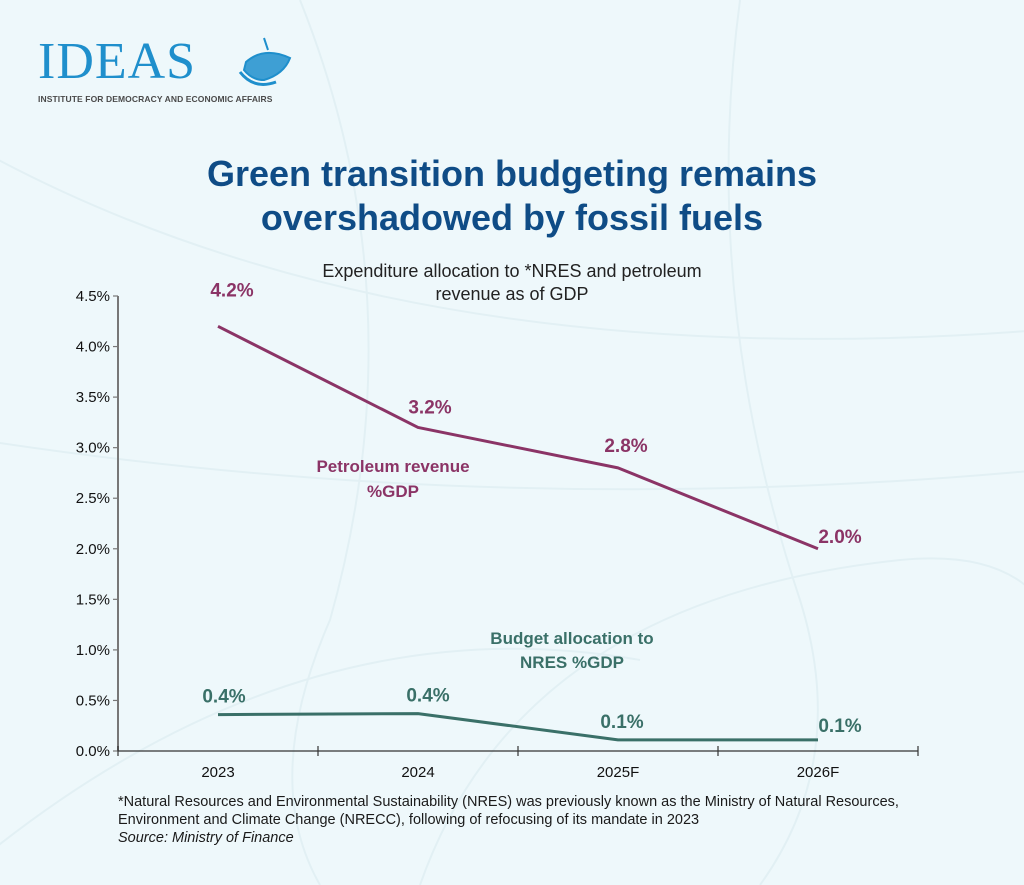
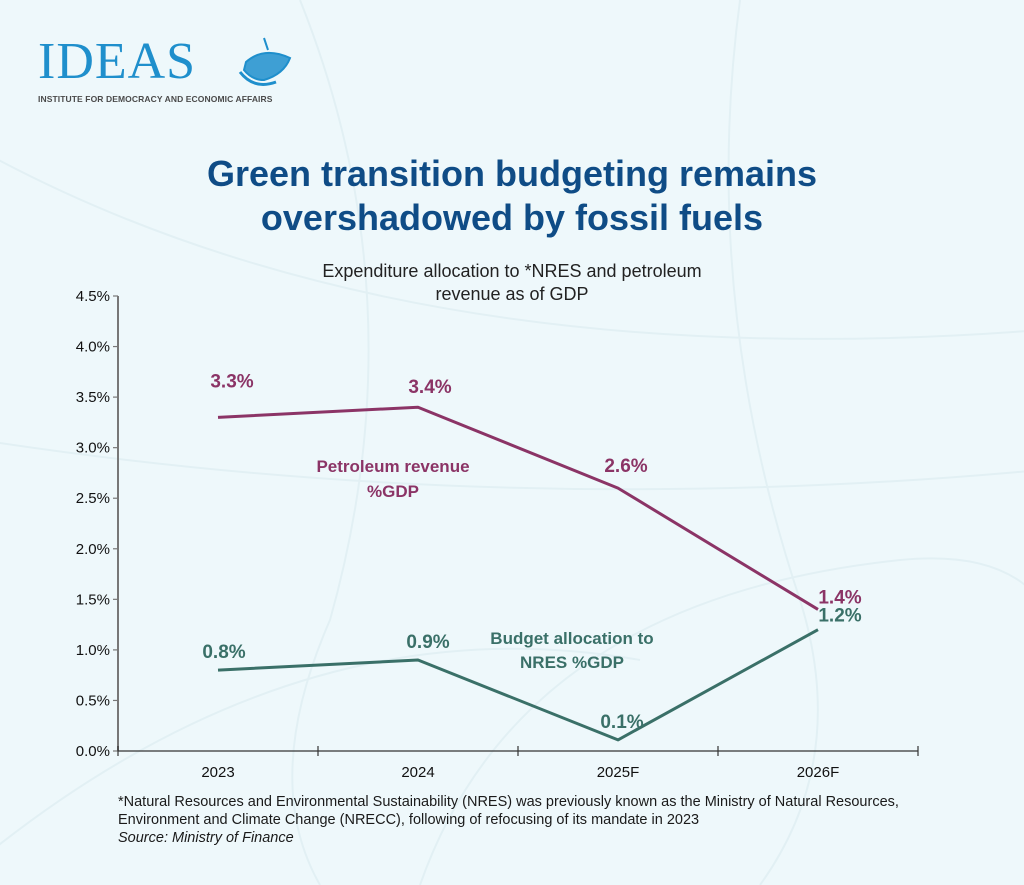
Petroleum revenue %GDP/2023: 4.2% -> 3.3%
Budget allocation to NRES %GDP/2023: 0.4% -> 0.8%
Petroleum revenue %GDP/2024: 3.2% -> 3.4%
Budget allocation to NRES %GDP/2024: 0.4% -> 0.9%
Petroleum revenue %GDP/2025F: 2.8% -> 2.6%
Petroleum revenue %GDP/2026F: 2.0% -> 1.4%
Budget allocation to NRES %GDP/2026F: 0.1% -> 1.2%
